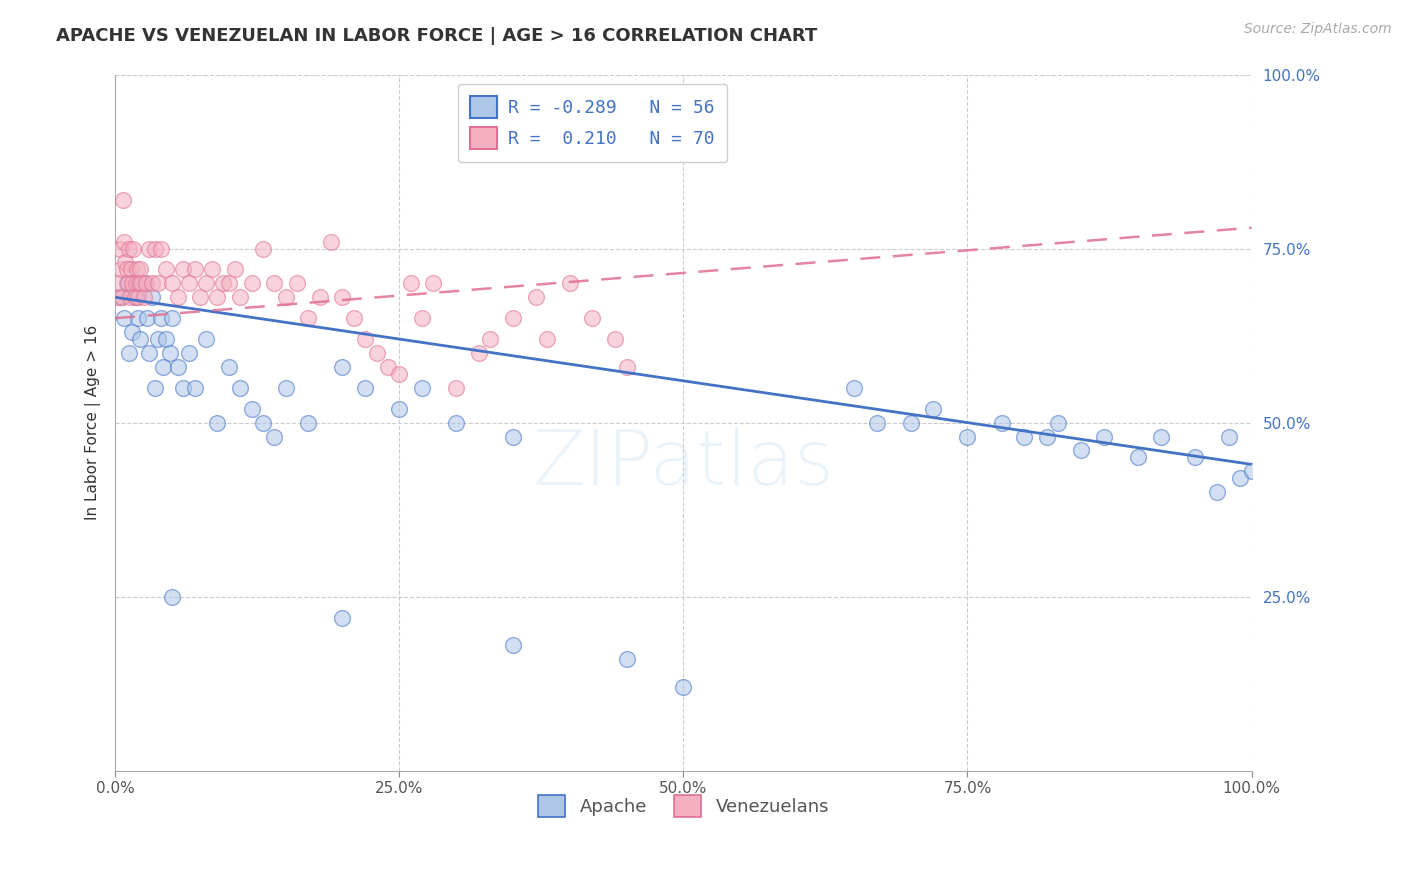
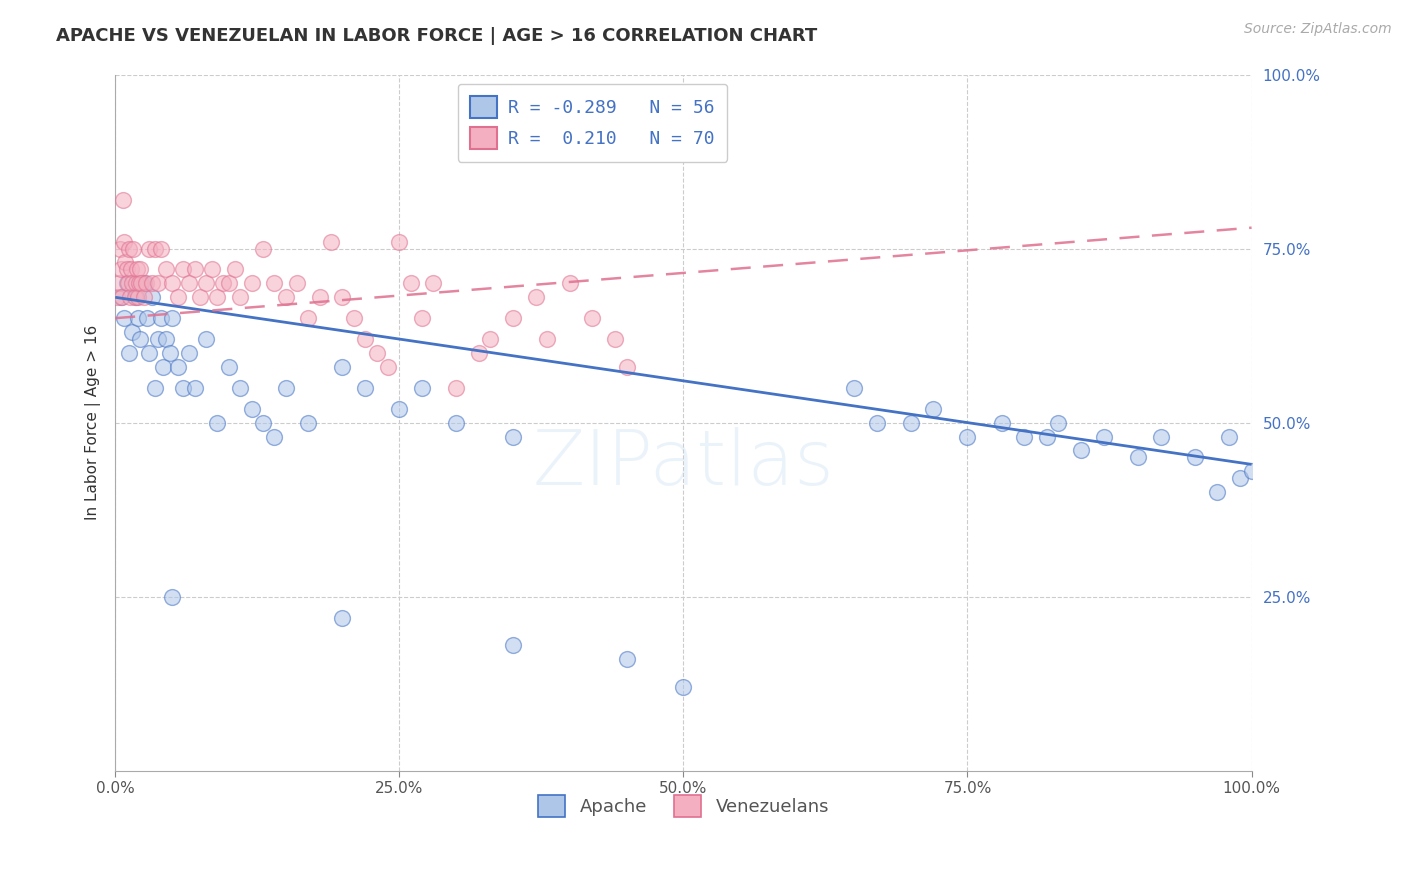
Venezuelans/25.0%: 57% -> 76%
